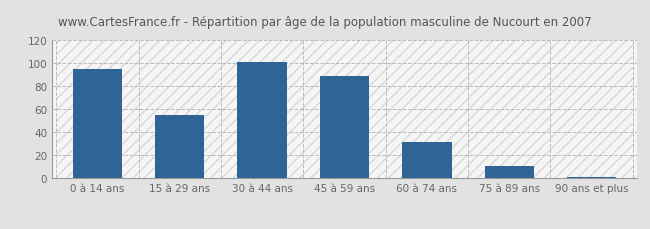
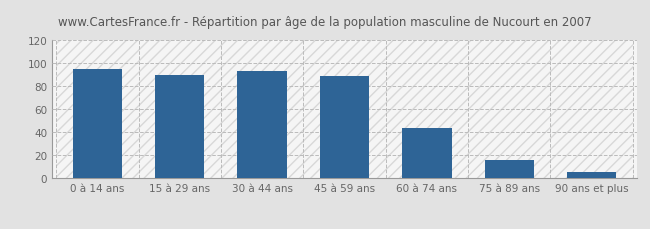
15 à 29 ans: 55 -> 90
30 à 44 ans: 101 -> 93
60 à 74 ans: 32 -> 44
75 à 89 ans: 11 -> 16
90 ans et plus: 1 -> 6
